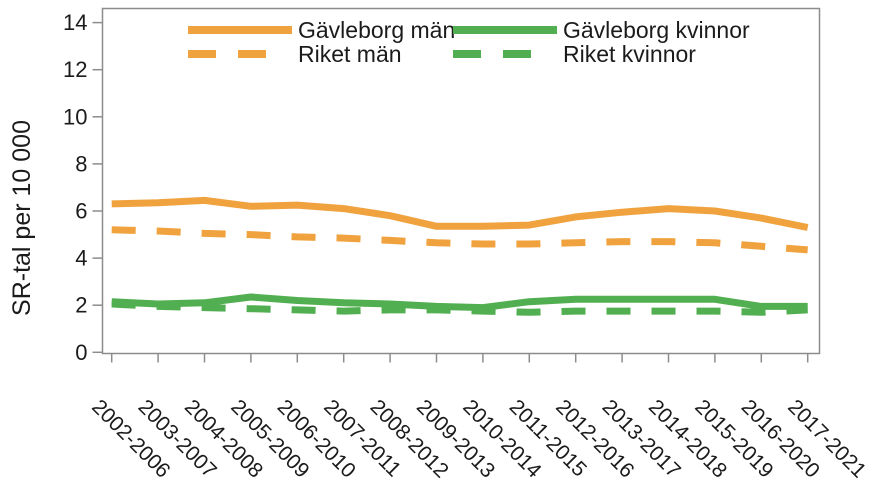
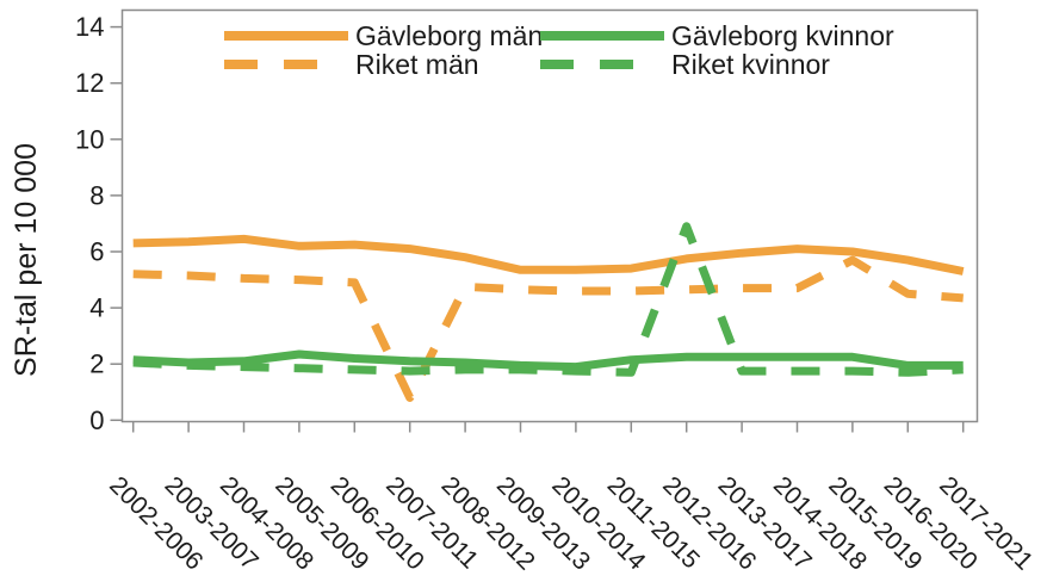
Riket män/2007-2011: 4.8 -> 0.8
Riket kvinnor/2012-2016: 1.8 -> 6.9
Riket män/2015-2019: 4.7 -> 5.7
